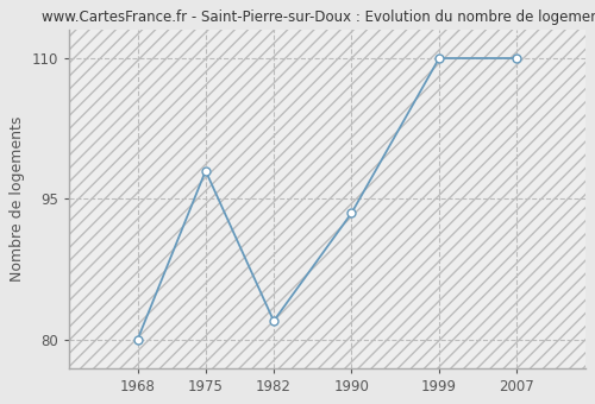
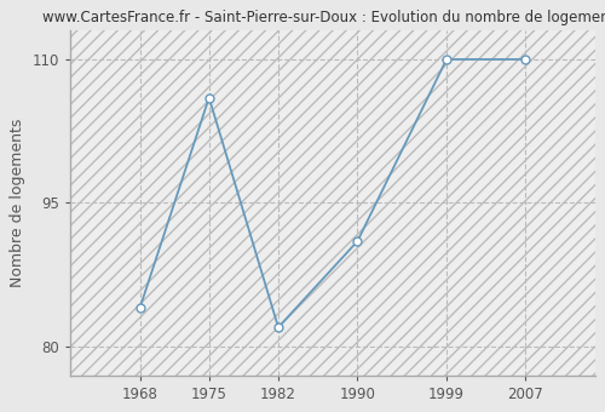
1968: 80.0 -> 84.0
1975: 98.0 -> 106.0
1990: 93.5 -> 91.0
